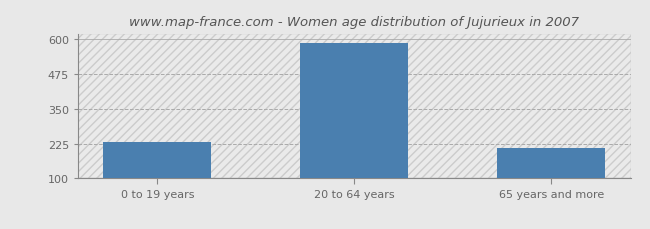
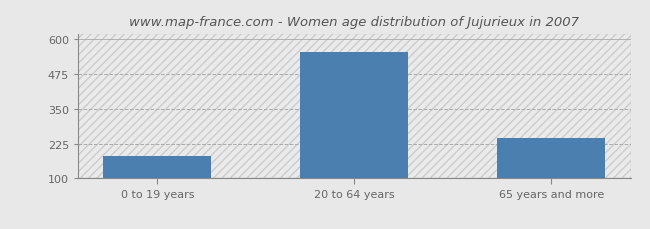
0 to 19 years: 232 -> 180
20 to 64 years: 585 -> 555
65 years and more: 210 -> 245
